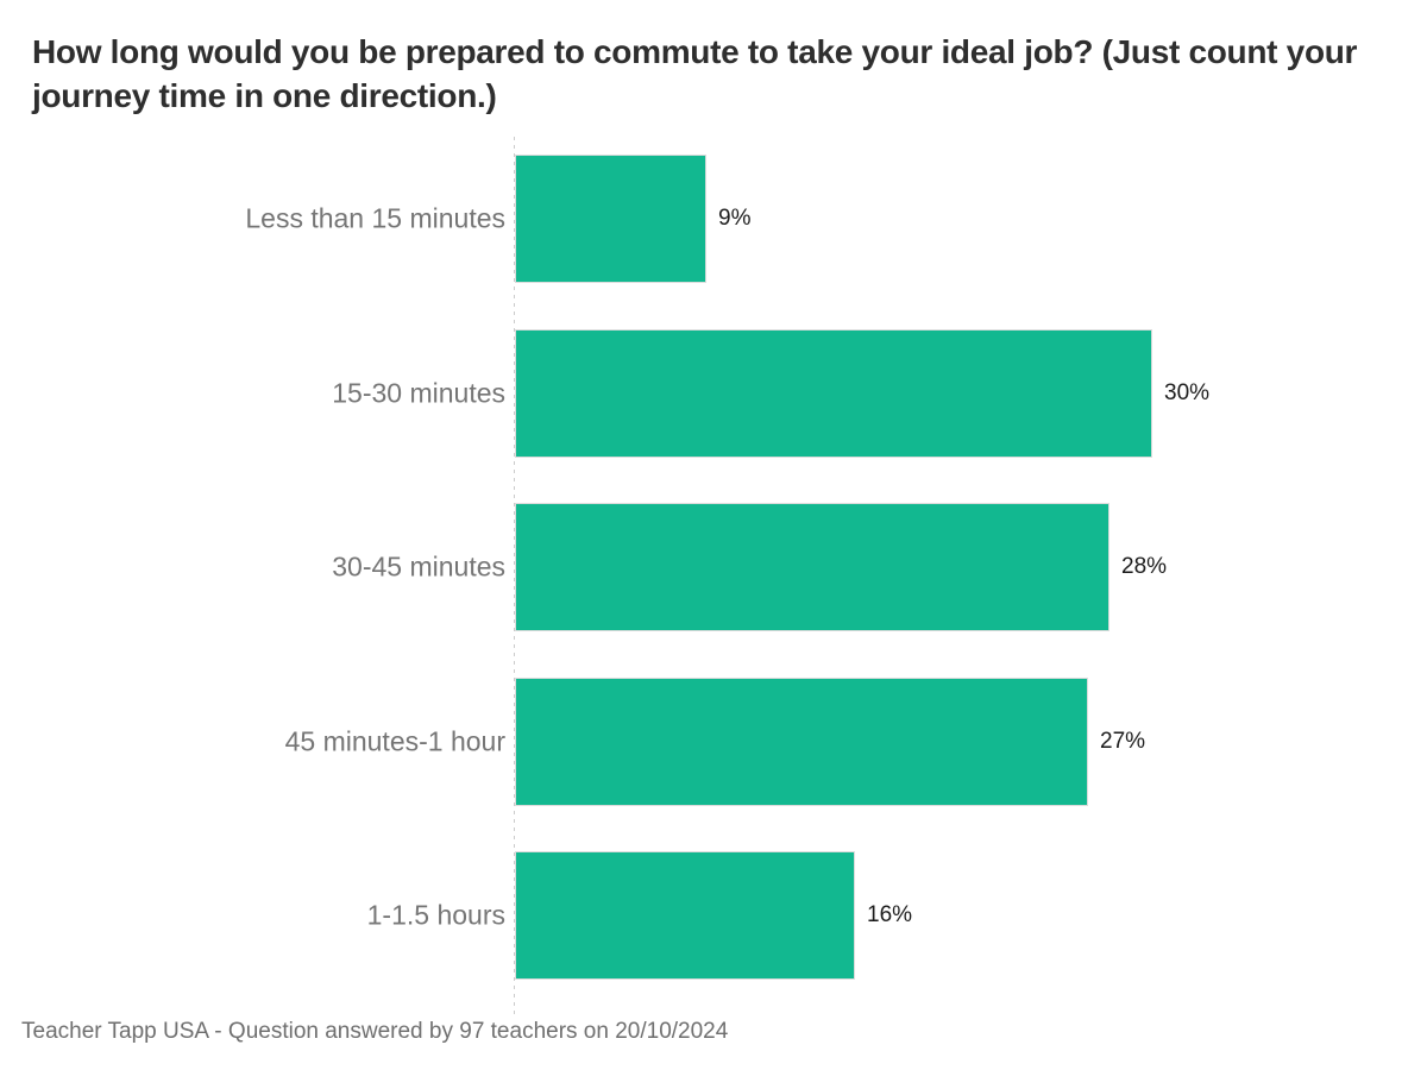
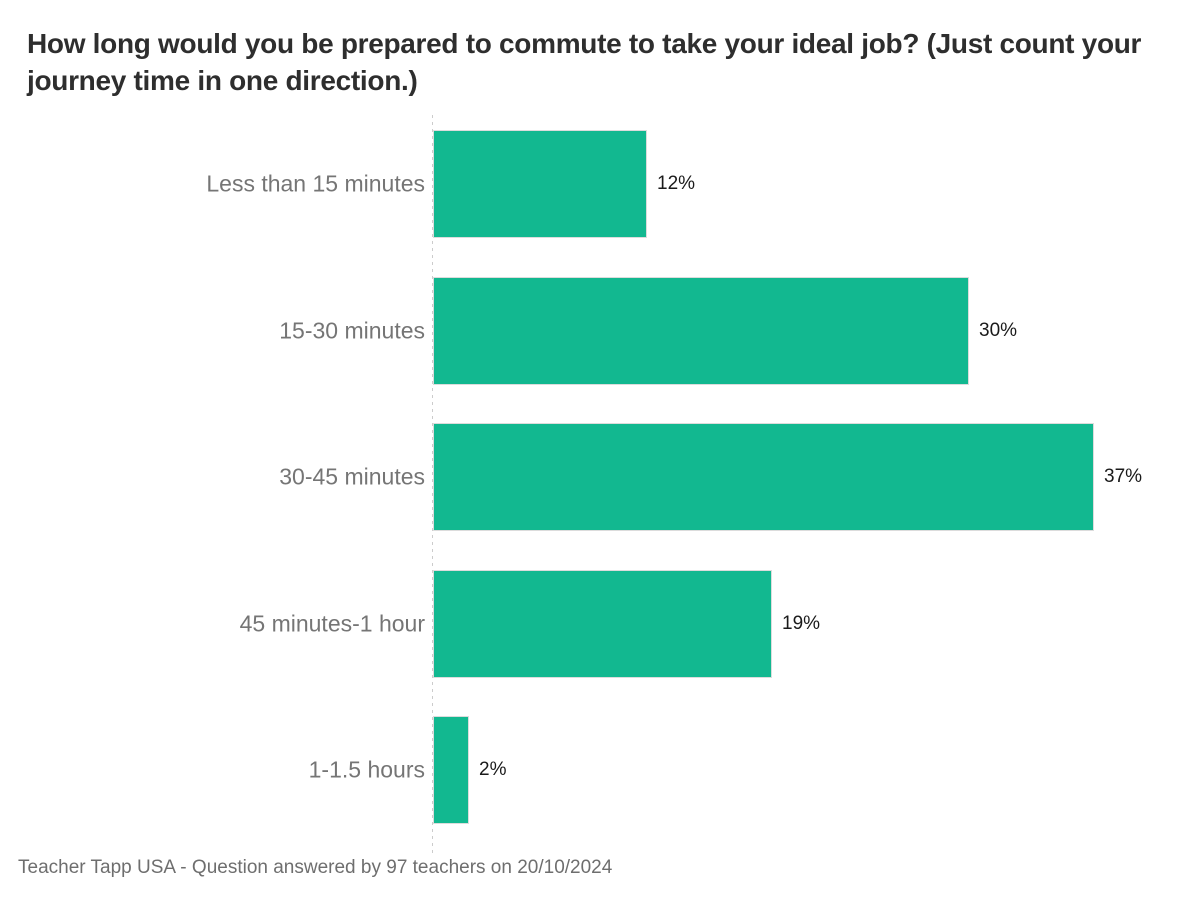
Less than 15 minutes: 9% -> 12%
30-45 minutes: 28% -> 37%
45 minutes-1 hour: 27% -> 19%
1-1.5 hours: 16% -> 2%
